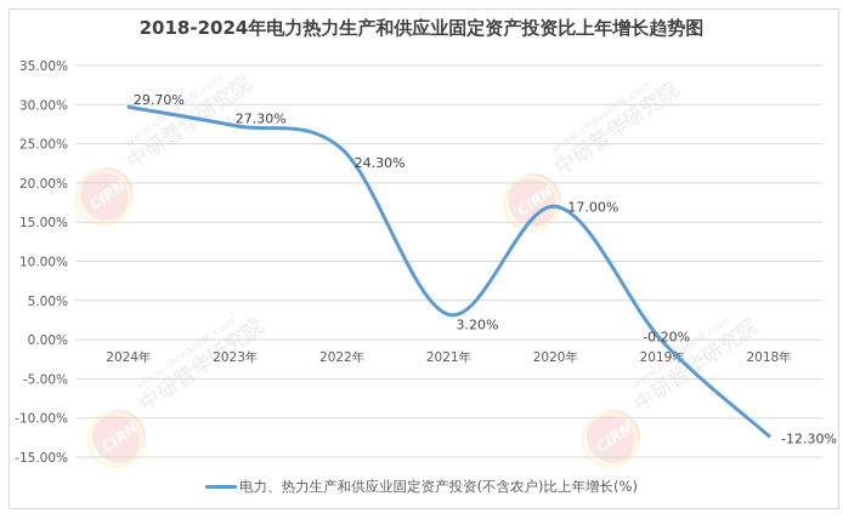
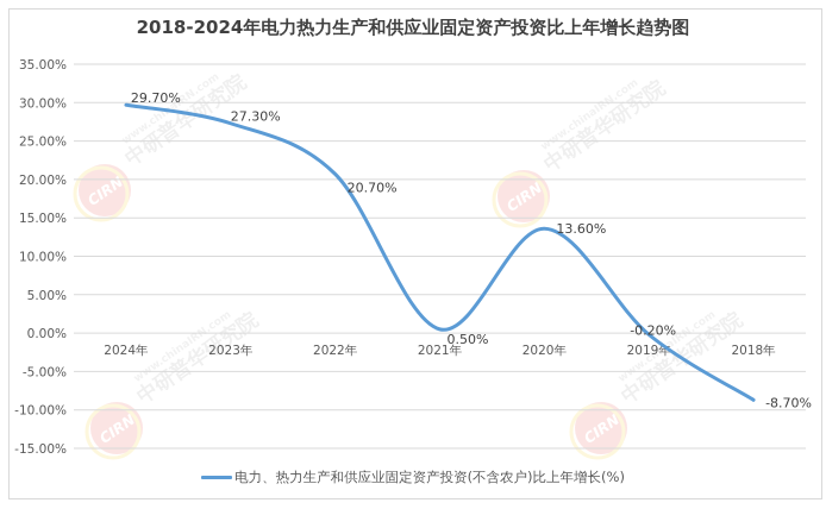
2022年: 24.30% -> 20.70%
2021年: 3.20% -> 0.50%
2020年: 17.00% -> 13.60%
2018年: -12.30% -> -8.70%
